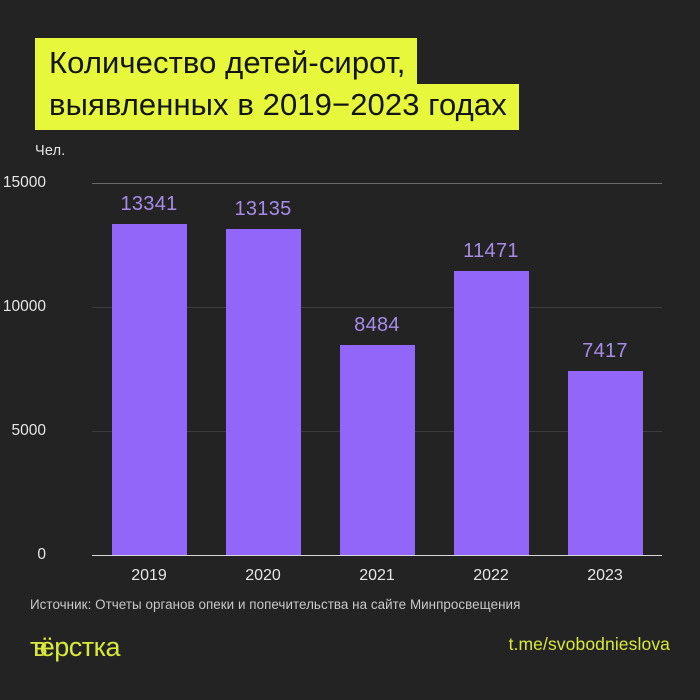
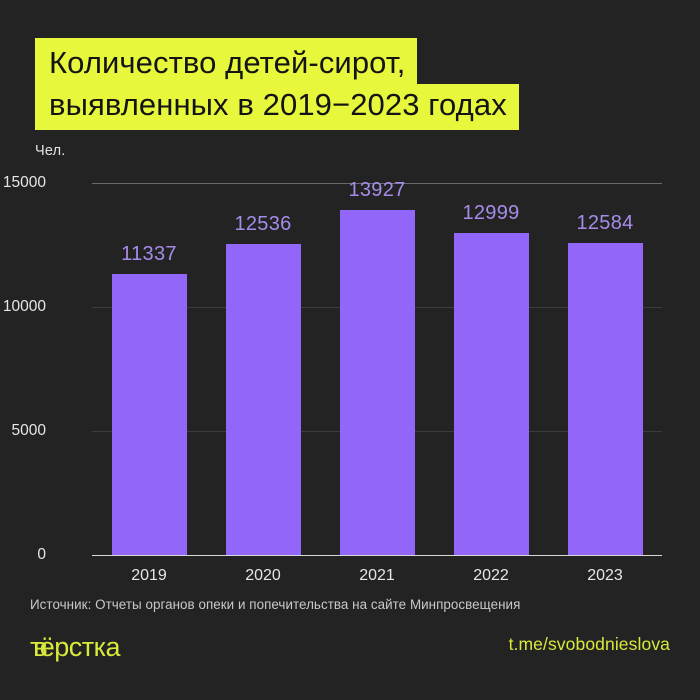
2019: 13341 -> 11337
2020: 13135 -> 12536
2021: 8484 -> 13927
2022: 11471 -> 12999
2023: 7417 -> 12584
